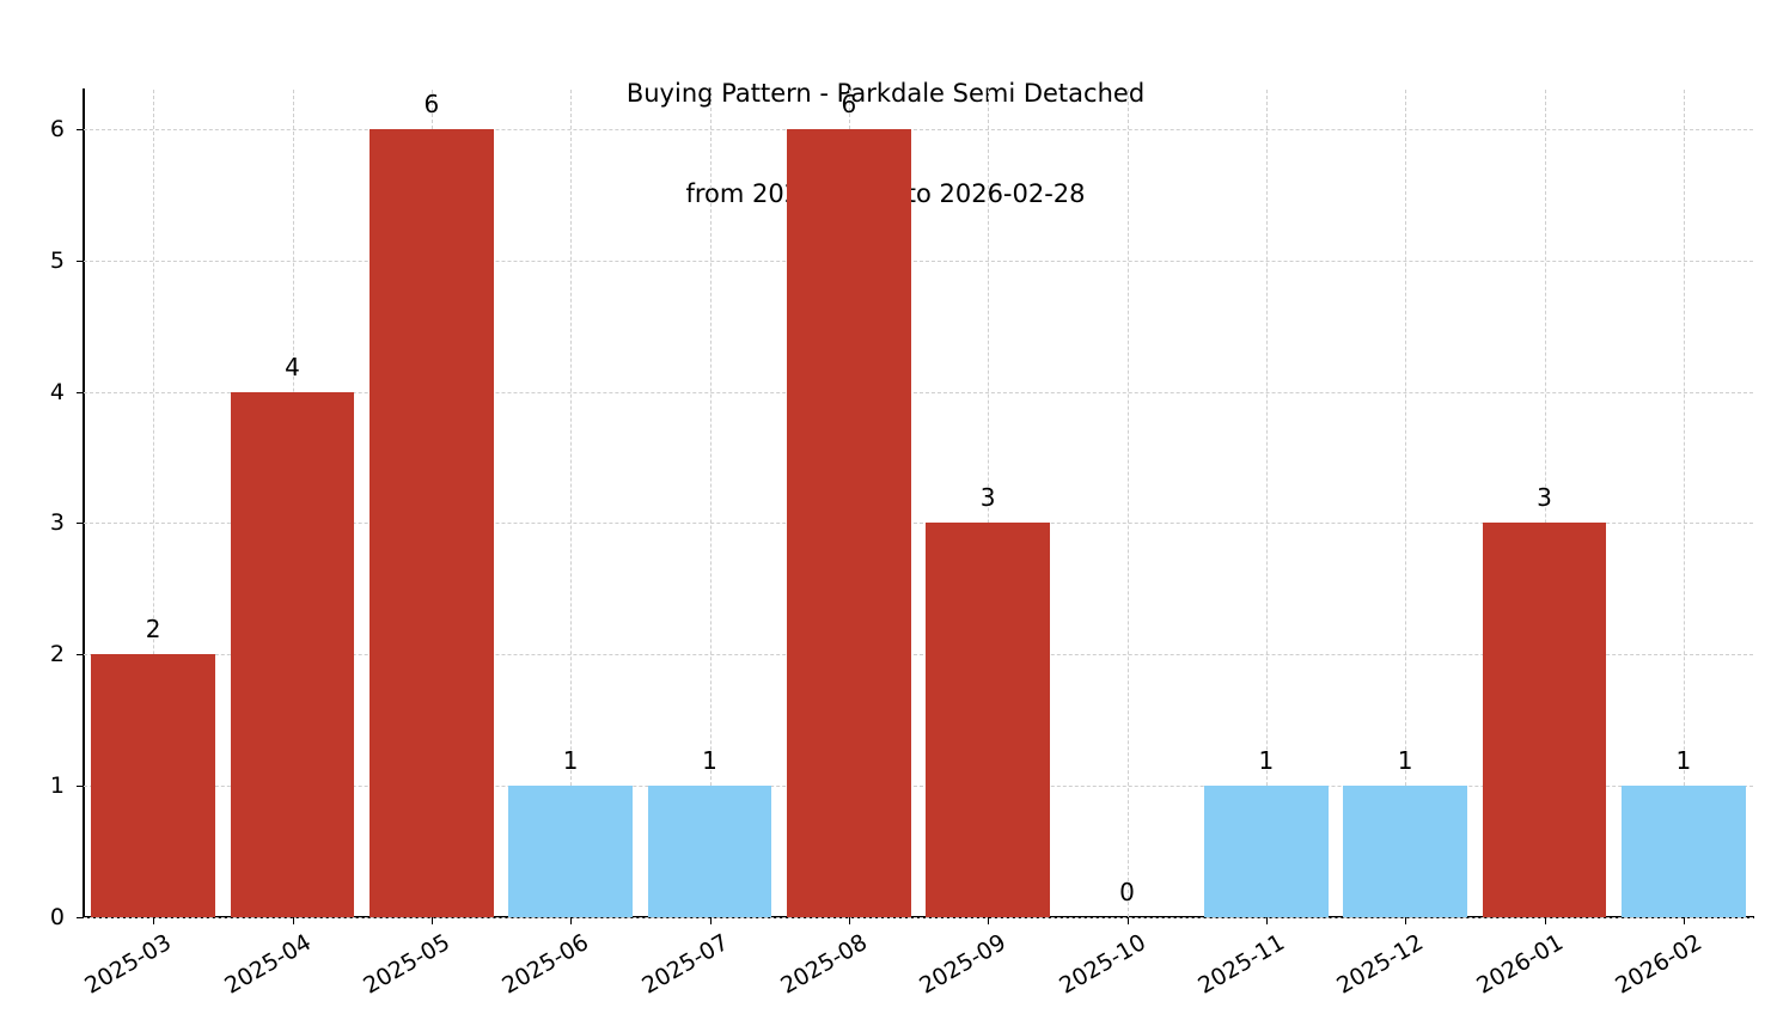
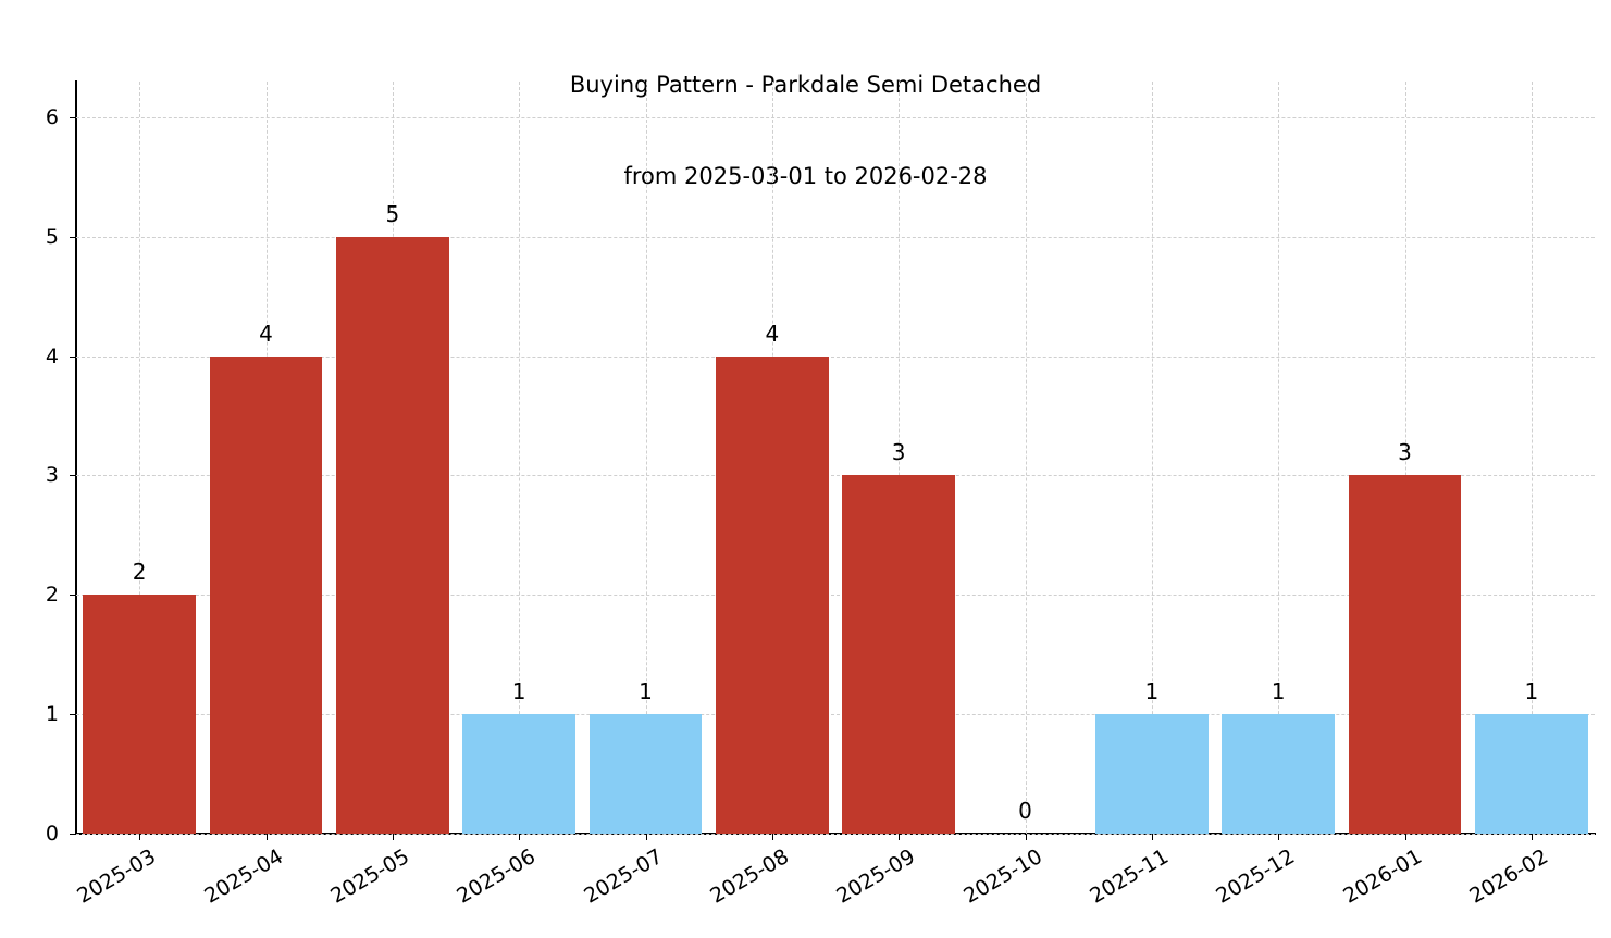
2025-05: 6 -> 5
2025-08: 6 -> 4
